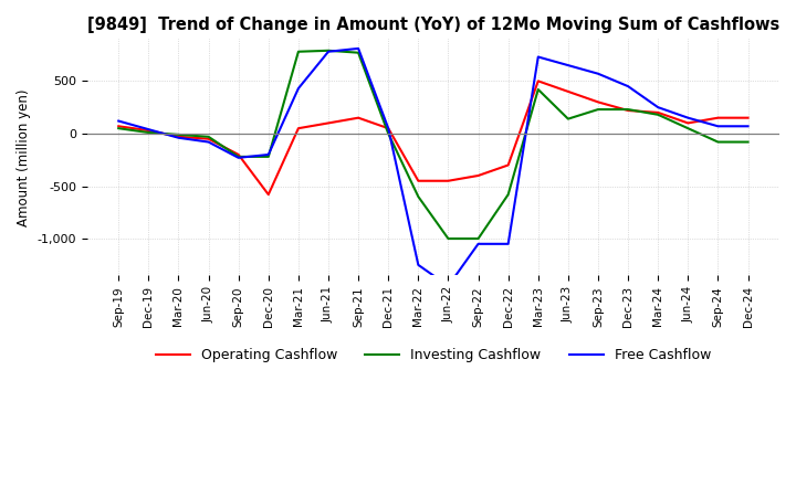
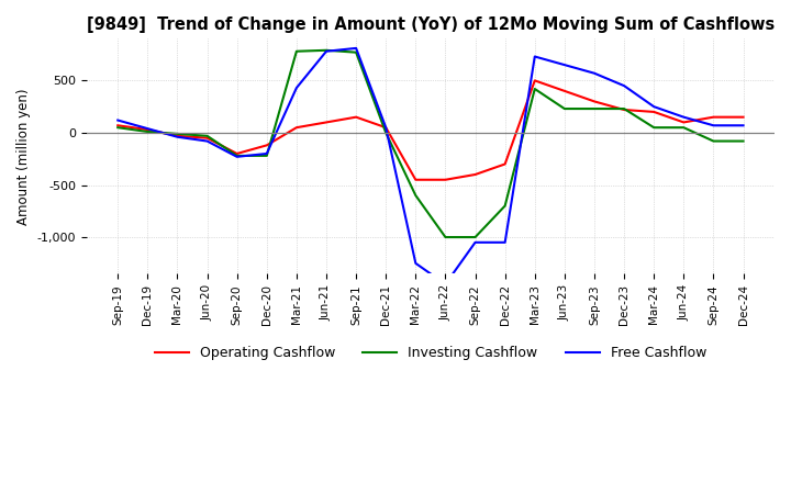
Operating Cashflow/Dec-20: -580 -> -120
Investing Cashflow/Dec-22: -580 -> -700
Investing Cashflow/Jun-23: 140 -> 230
Investing Cashflow/Mar-24: 180 -> 50
